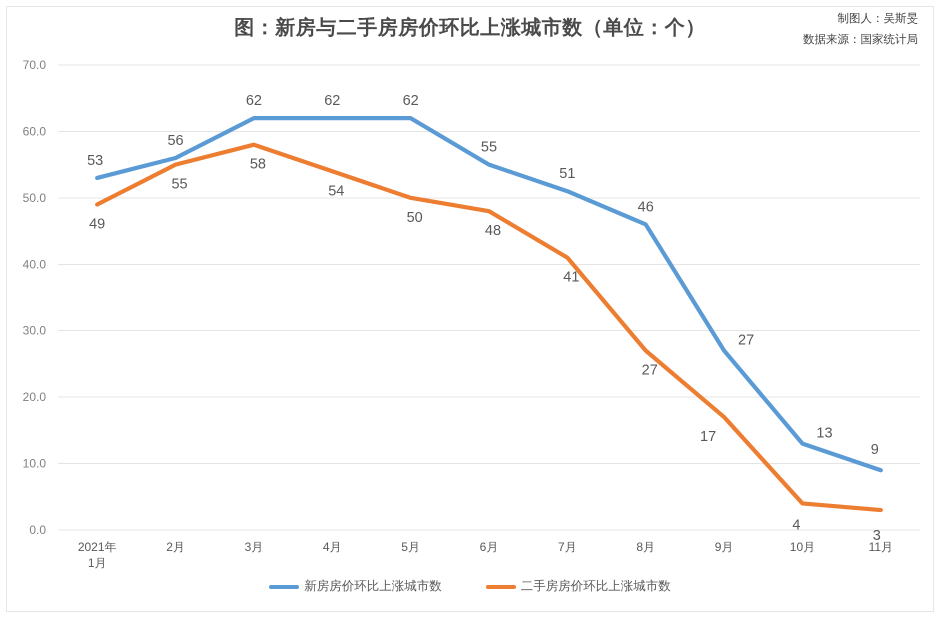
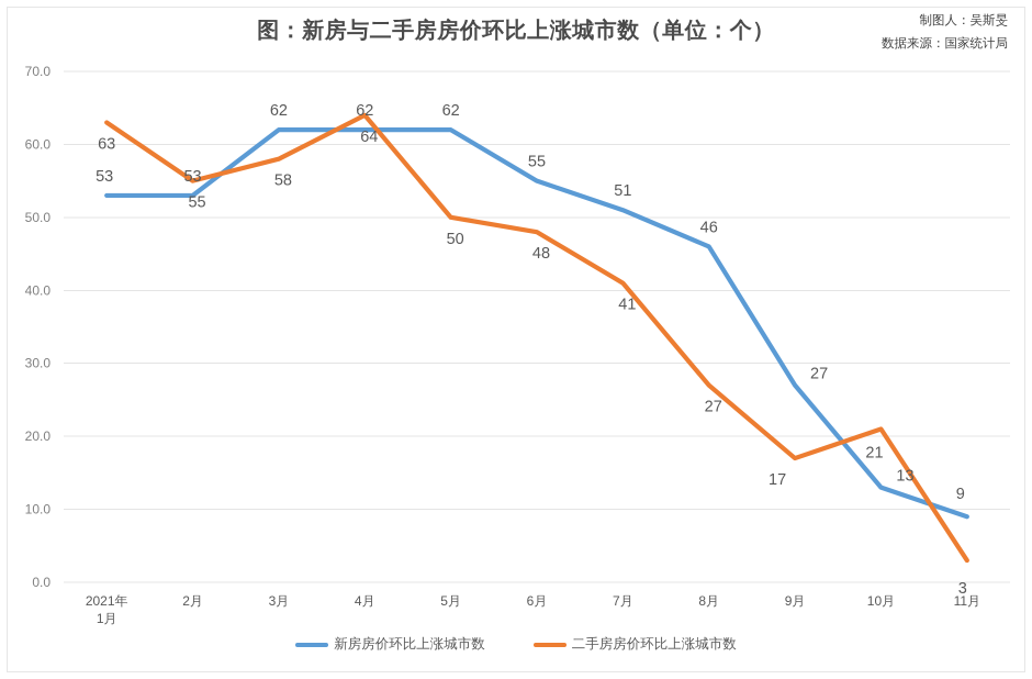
二手房房价环比上涨城市数/2021年1月: 49 -> 63
新房房价环比上涨城市数/2月: 56 -> 53
二手房房价环比上涨城市数/4月: 54 -> 64
二手房房价环比上涨城市数/10月: 4 -> 21
